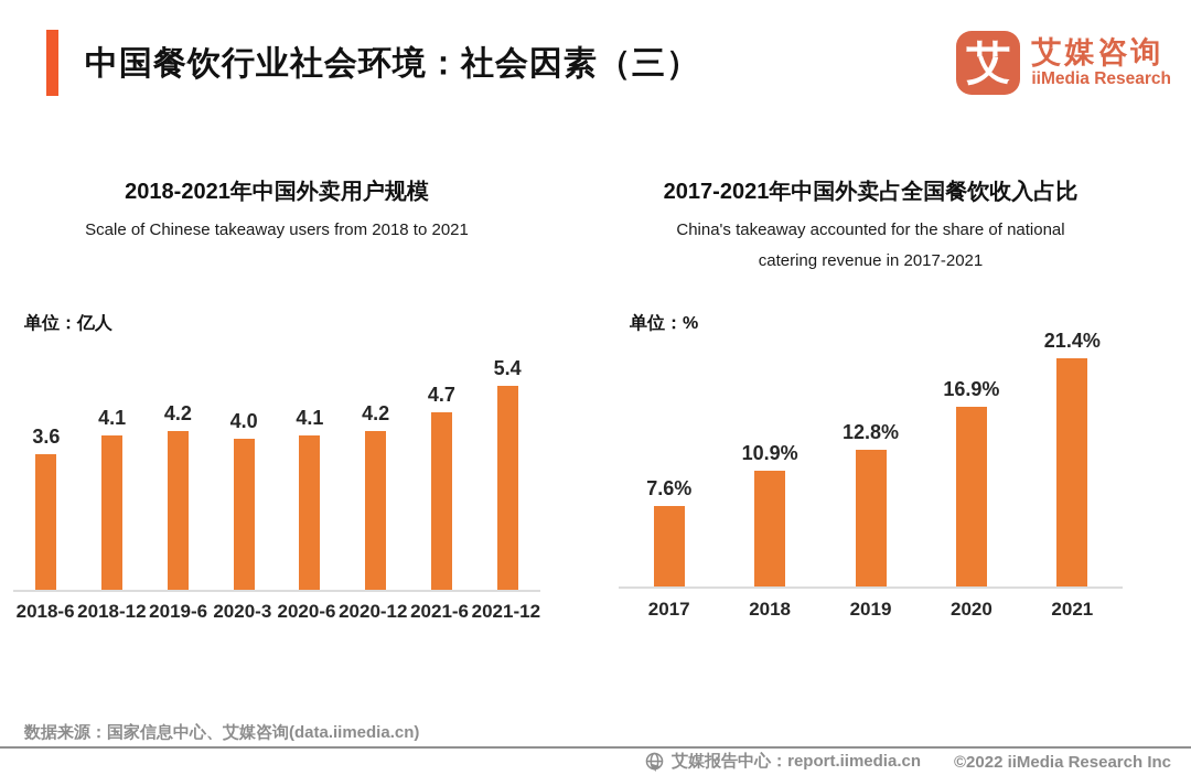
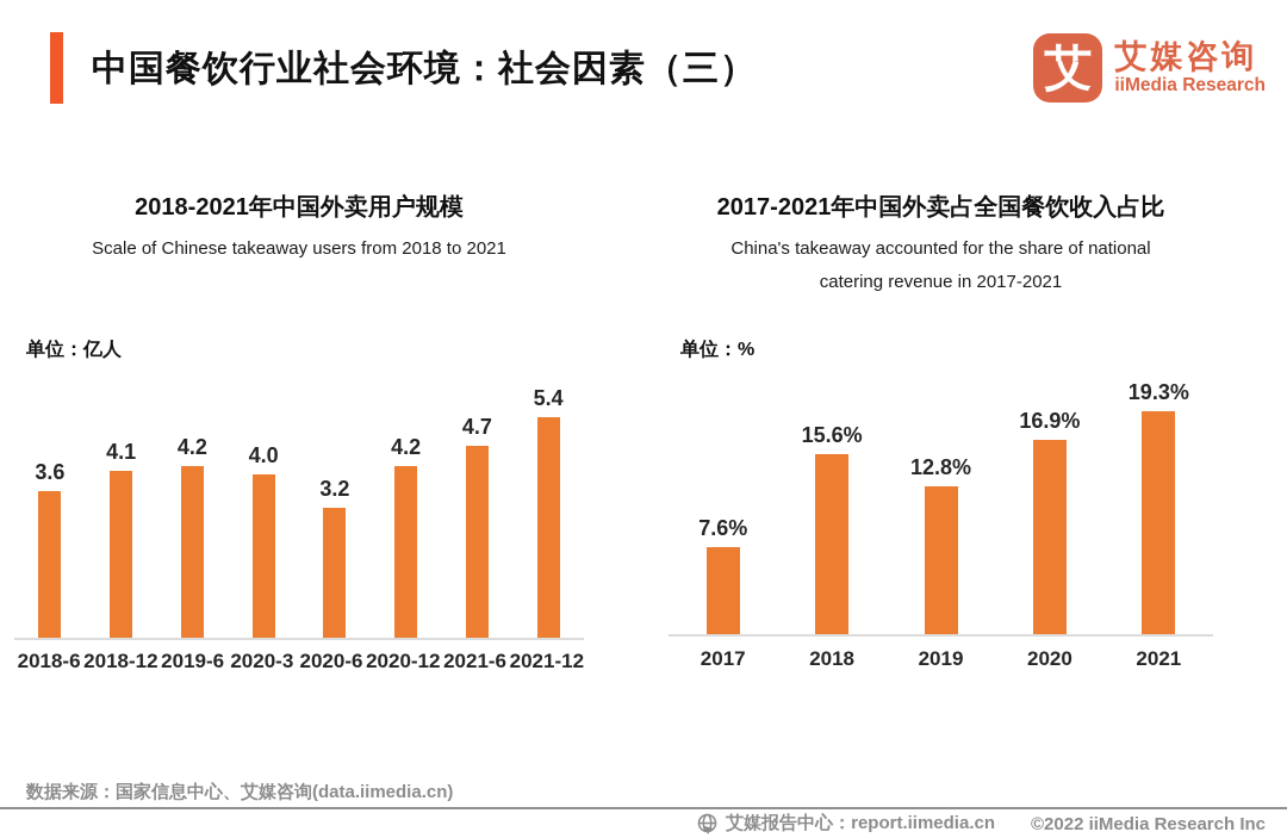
2018-2021年中国外卖用户规模/2020-6: 4.1 -> 3.2
2017-2021年中国外卖占全国餐饮收入占比/2018: 10.9% -> 15.6%
2017-2021年中国外卖占全国餐饮收入占比/2021: 21.4% -> 19.3%
